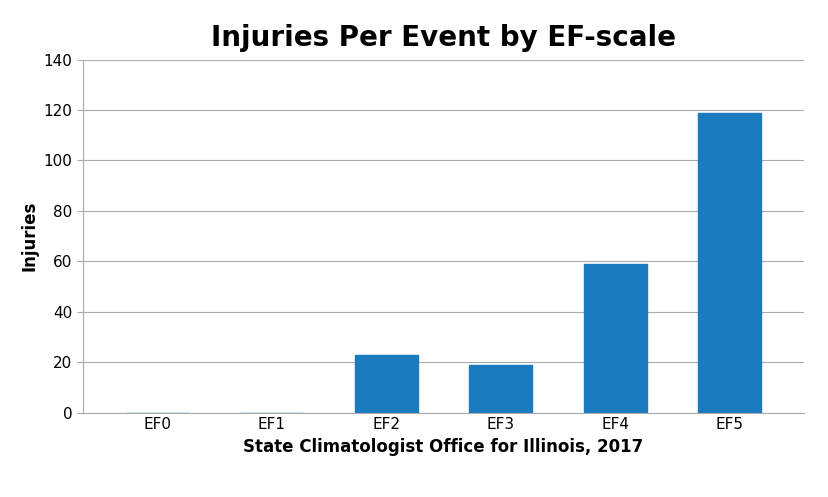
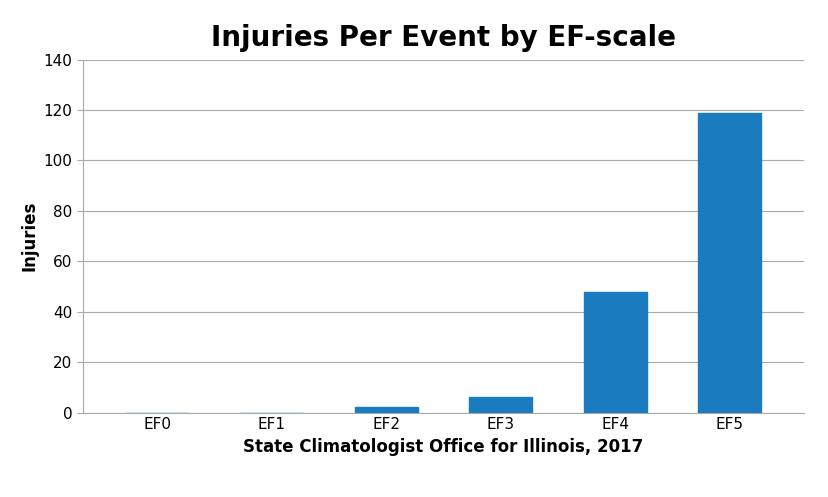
EF2: 23 -> 2
EF3: 19 -> 6
EF4: 59 -> 48
